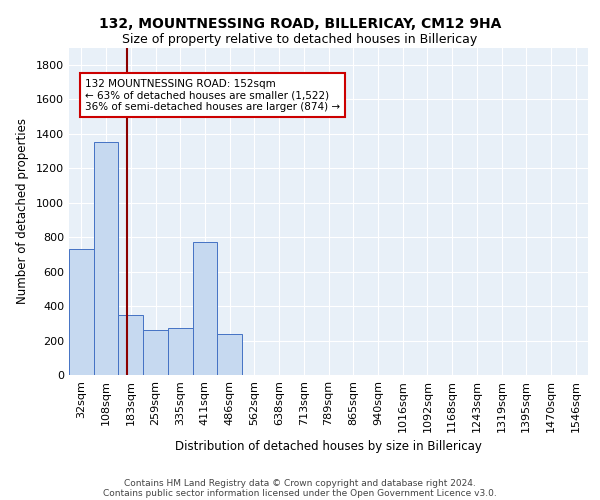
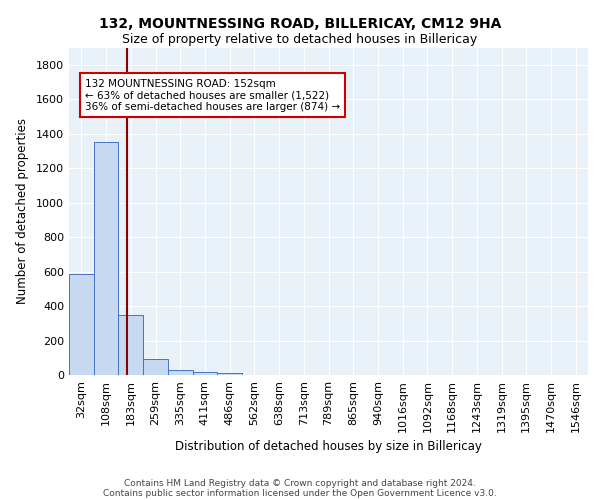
32sqm: 730 -> 580
259sqm: 260 -> 90
335sqm: 270 -> 30
411sqm: 770 -> 20
486sqm: 240 -> 10
